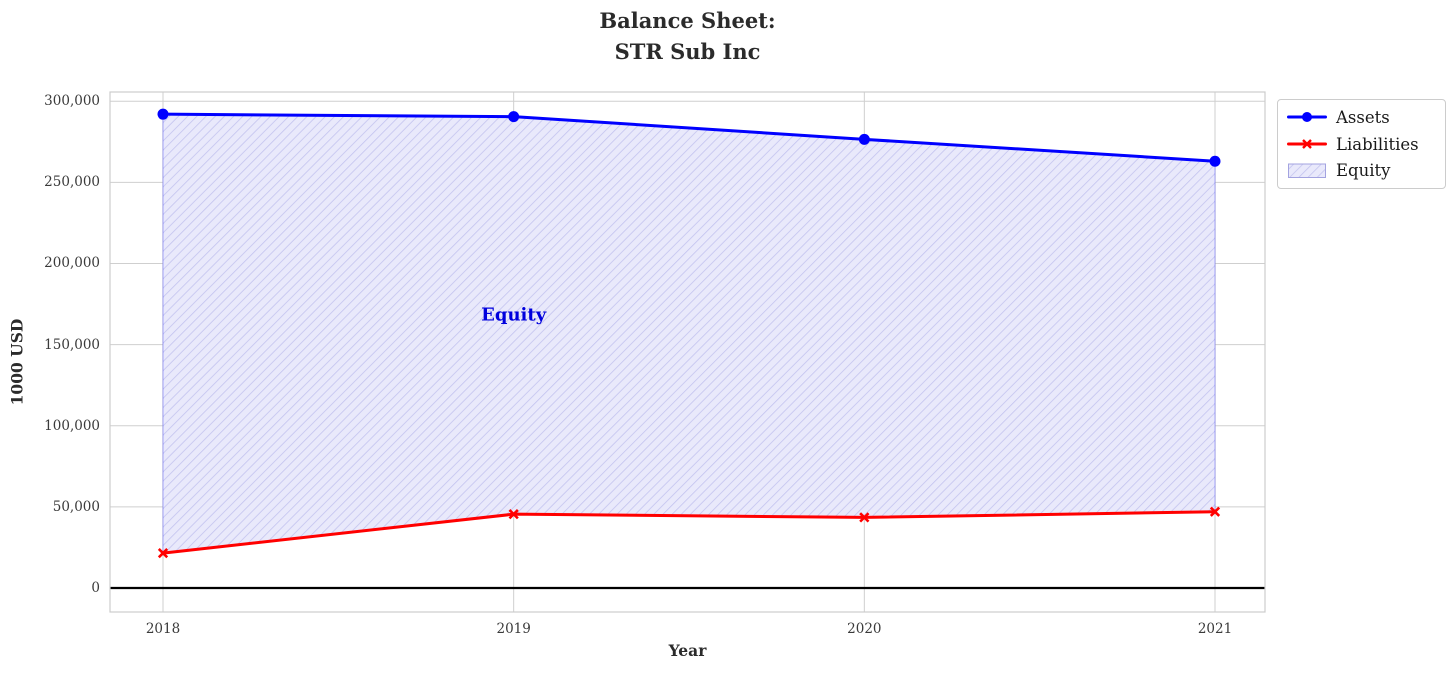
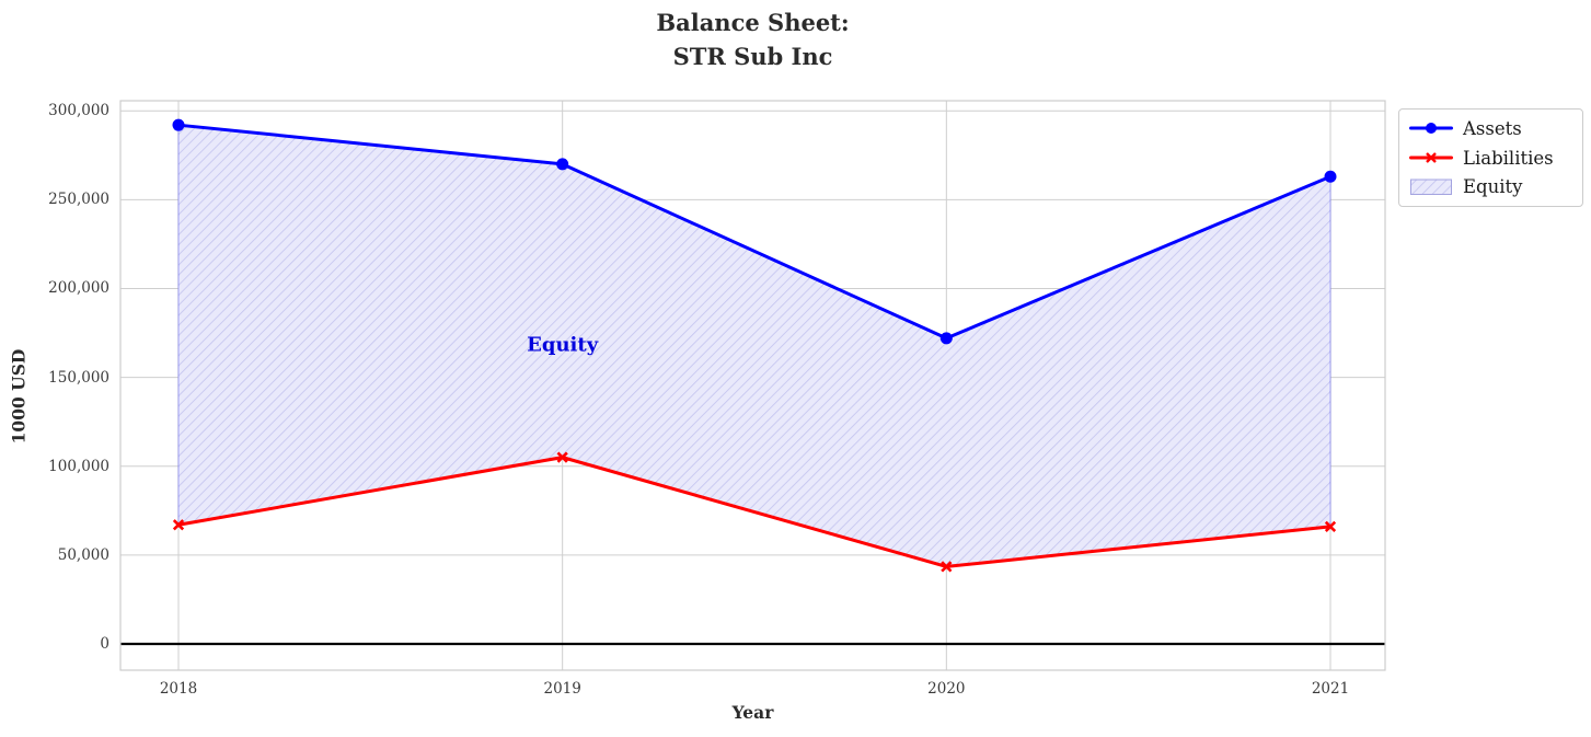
Liabilities/2018: 22000 -> 67000
Assets/2019: 290000 -> 270000
Liabilities/2019: 46000 -> 105000
Assets/2020: 276000 -> 172000
Liabilities/2021: 47000 -> 66000
